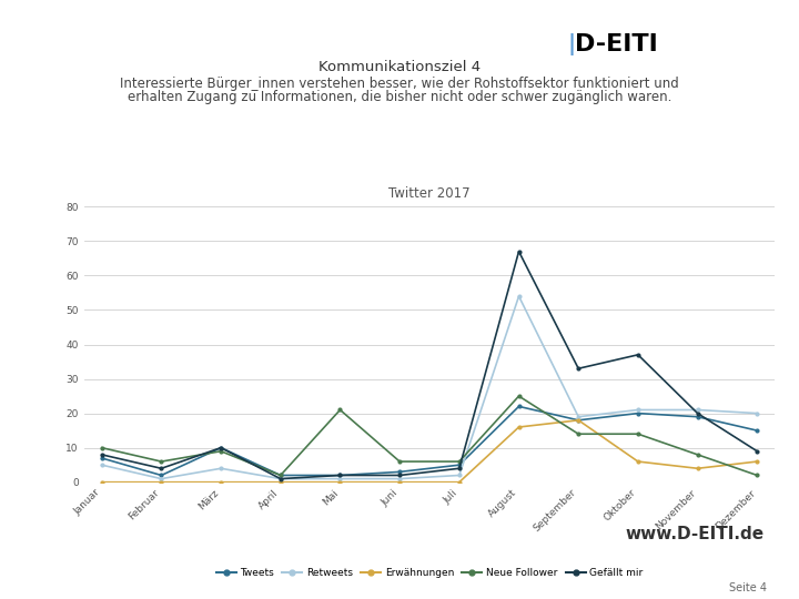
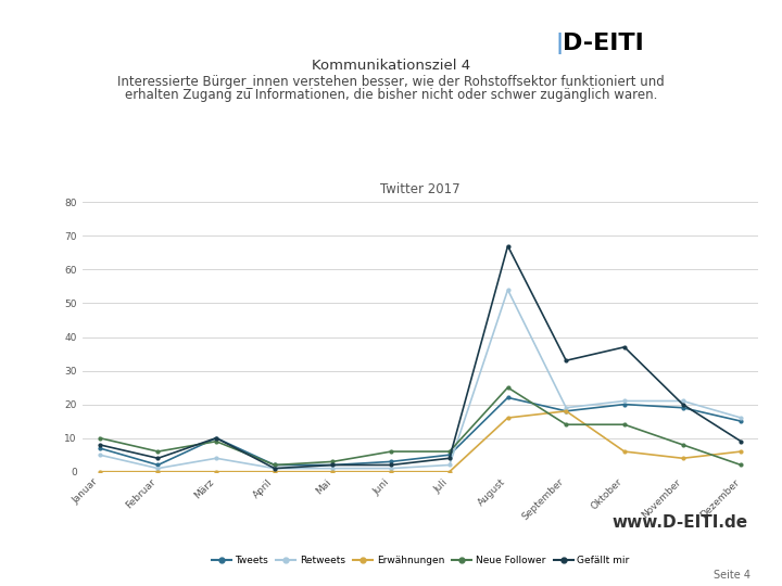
Neue Follower/Mai: 21 -> 3
Retweets/Dezember: 20 -> 16
